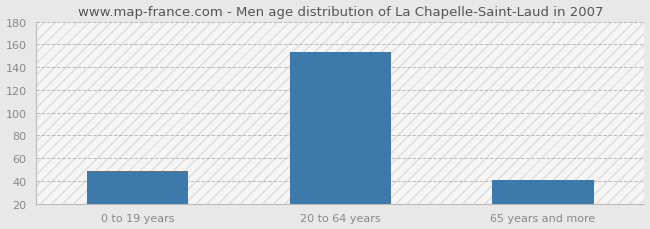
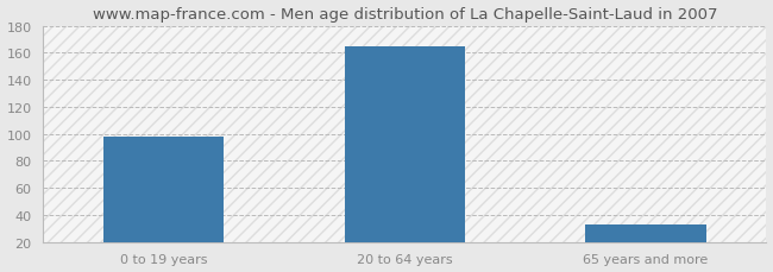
0 to 19 years: 49 -> 98
20 to 64 years: 153 -> 165
65 years and more: 41 -> 33
